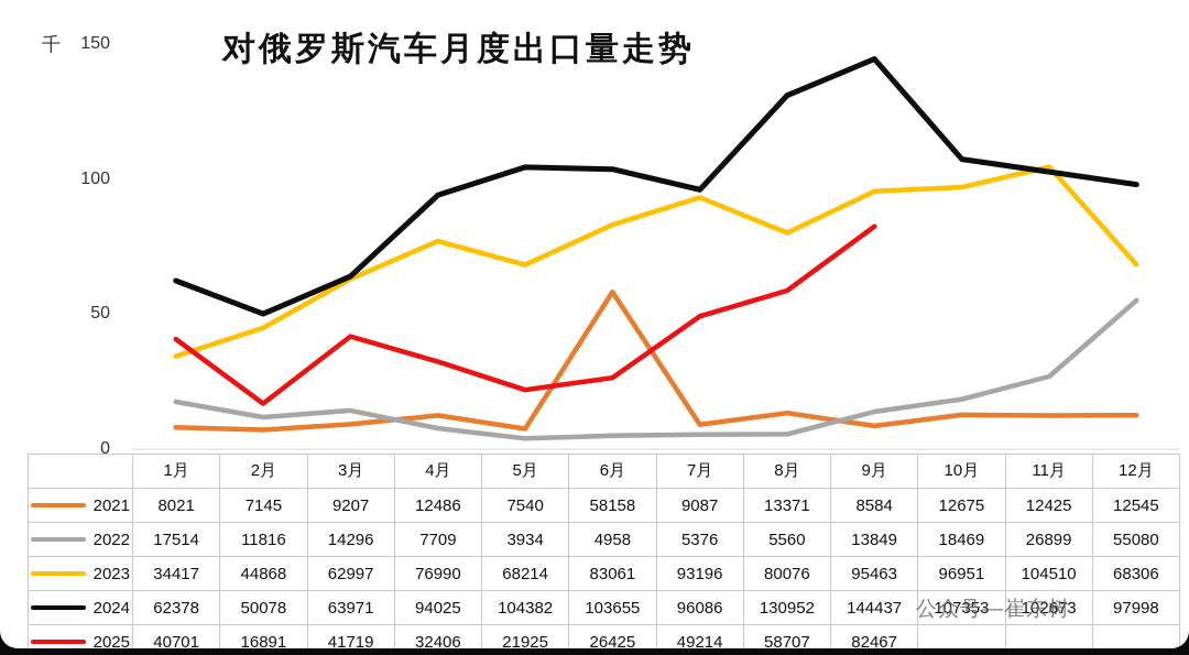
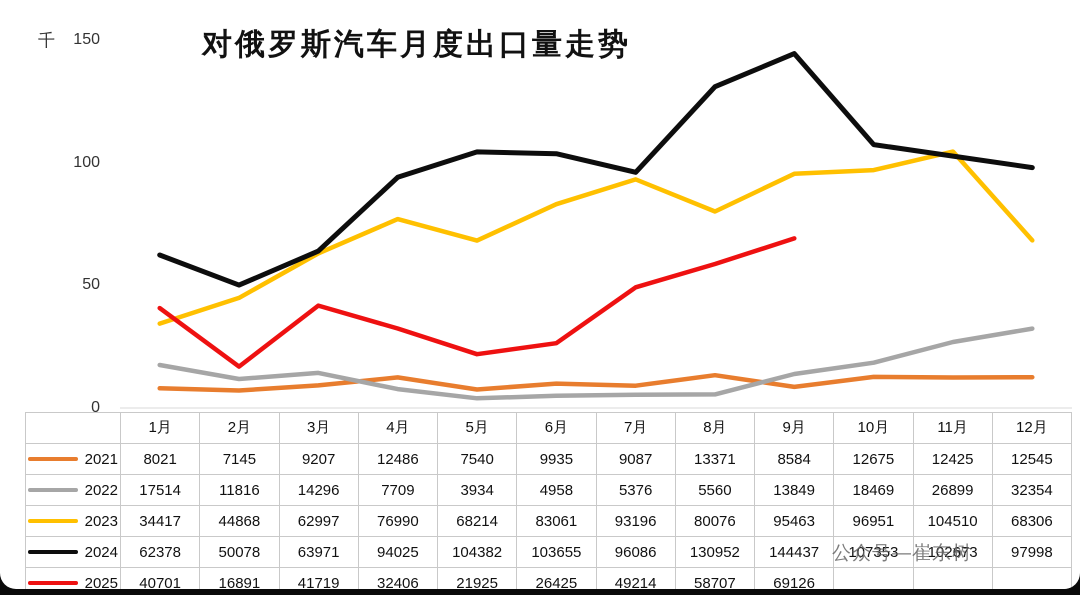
2021/6月: 58158 -> 9935
2025/9月: 82467 -> 69126
2022/12月: 55080 -> 32354
